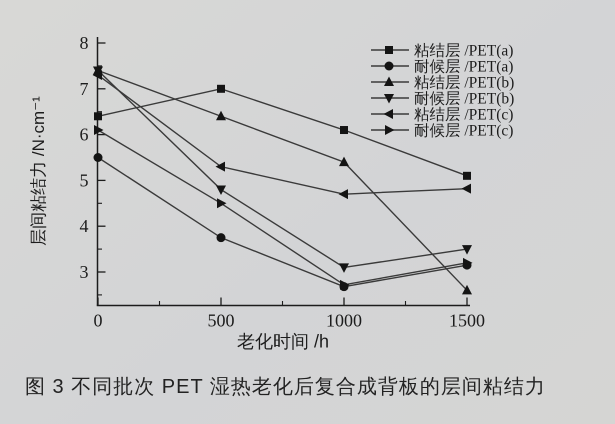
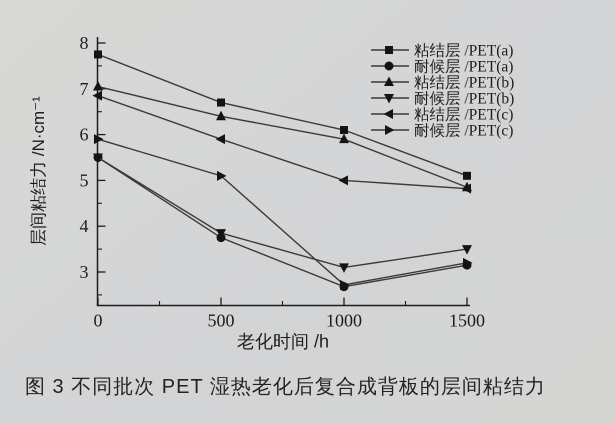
粘结层 /PET(a)/0: 6.4 -> 7.8
粘结层 /PET(b)/0: 7.4 -> 7.0
耐候层 /PET(b)/0: 7.4 -> 5.5
粘结层 /PET(c)/0: 7.3 -> 6.8
耐候层 /PET(c)/0: 6.1 -> 5.9
粘结层 /PET(a)/500: 7.0 -> 6.7
耐候层 /PET(b)/500: 4.8 -> 3.9
粘结层 /PET(c)/500: 5.3 -> 5.9
耐候层 /PET(c)/500: 4.5 -> 5.1
粘结层 /PET(b)/1000: 5.4 -> 5.9
粘结层 /PET(c)/1000: 4.7 -> 5.0
粘结层 /PET(b)/1500: 2.6 -> 4.8
